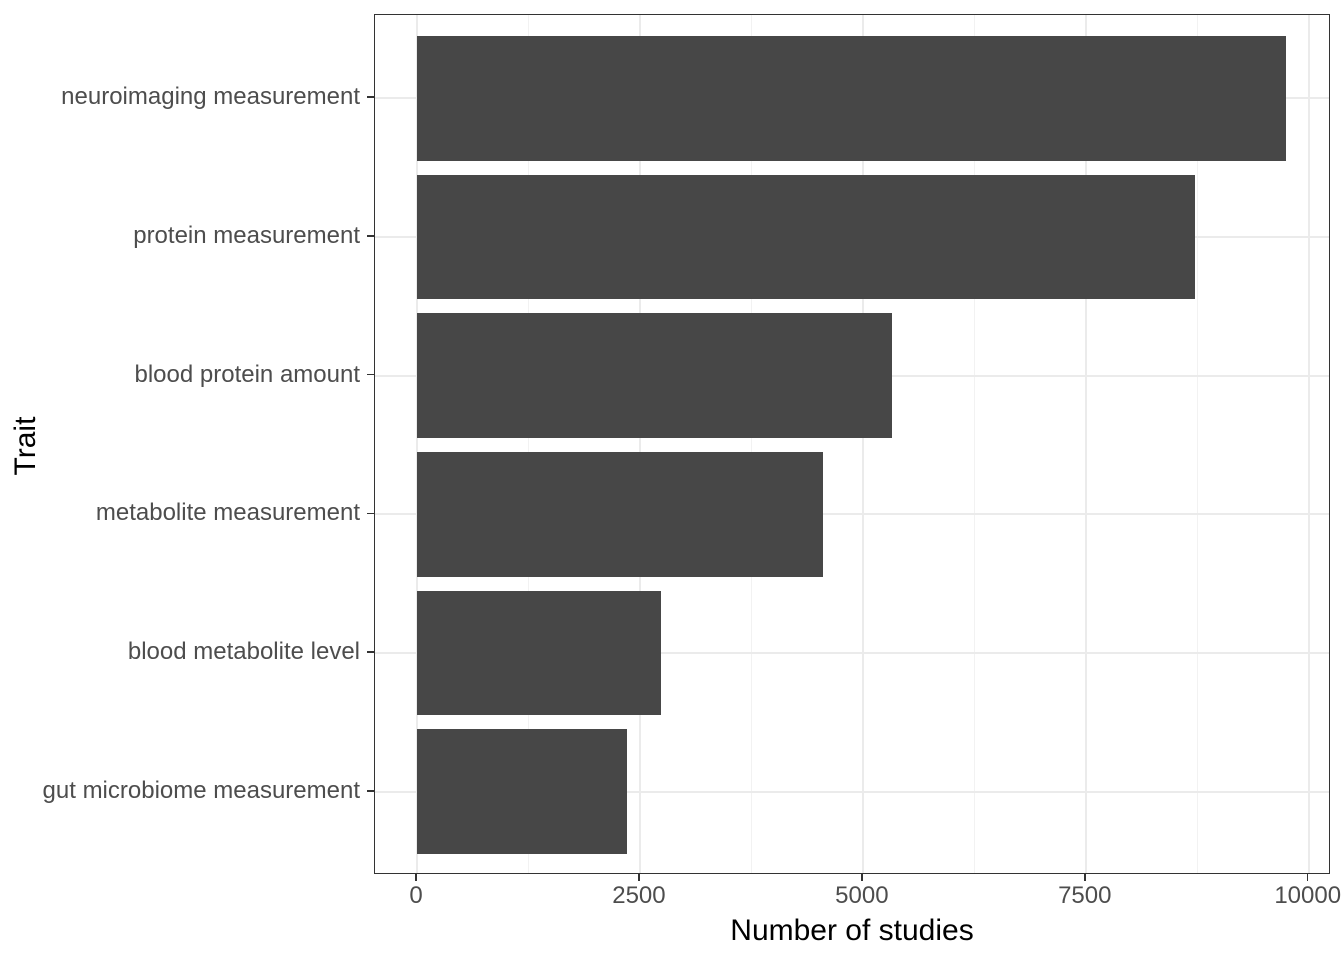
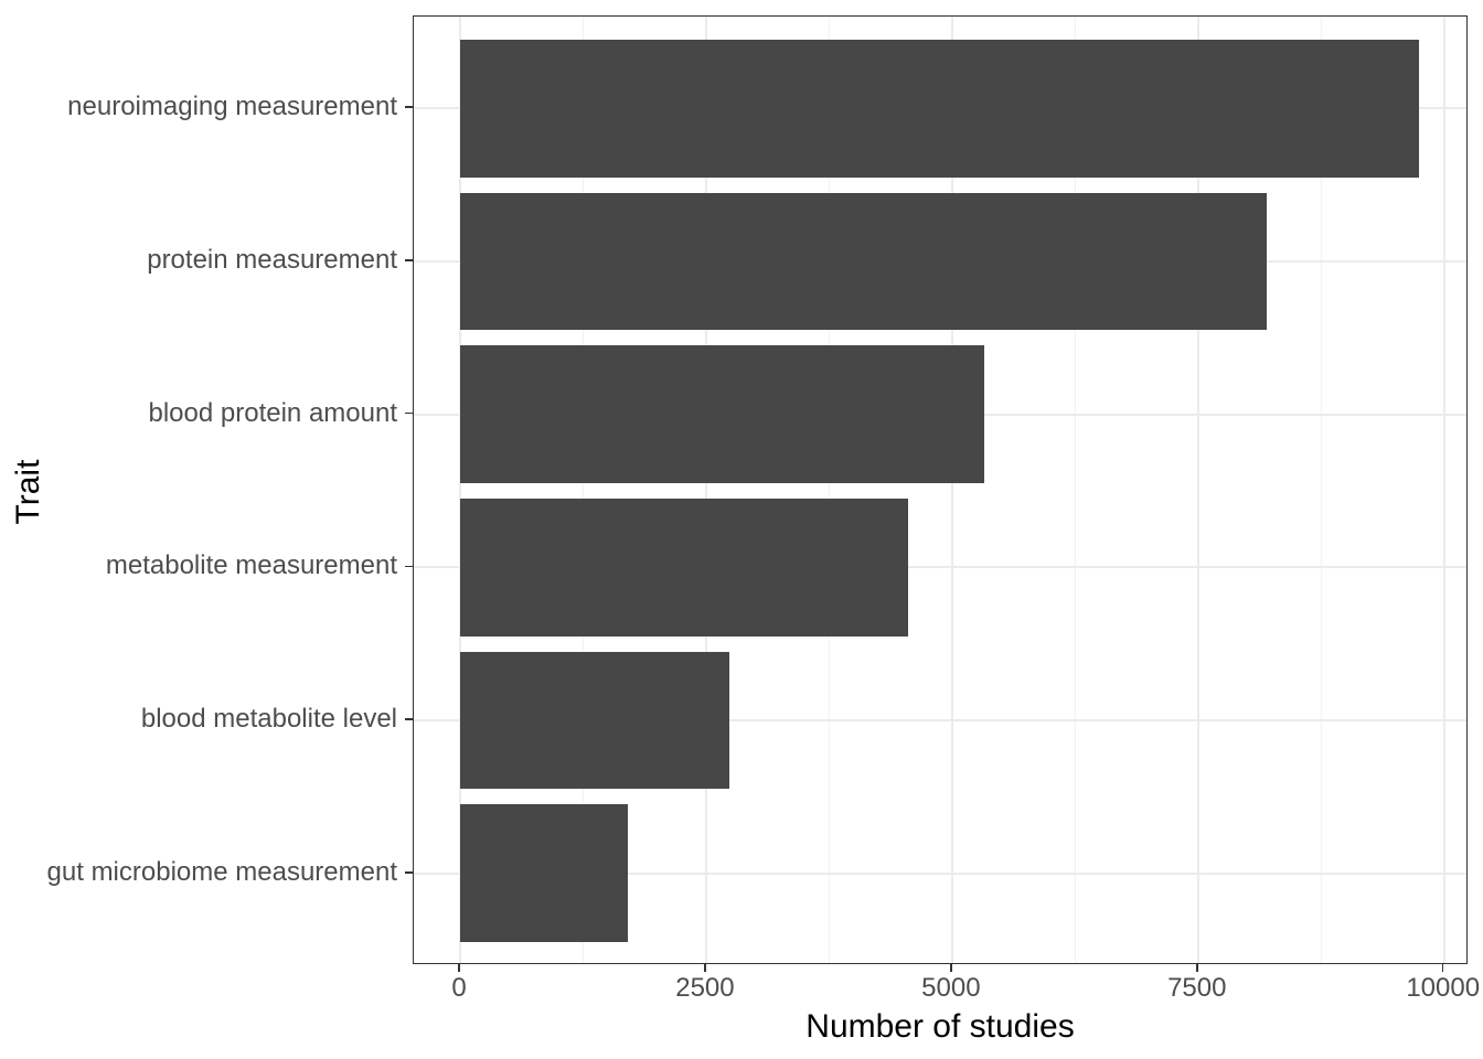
protein measurement: 8700 -> 8200
gut microbiome measurement: 2400 -> 1700
